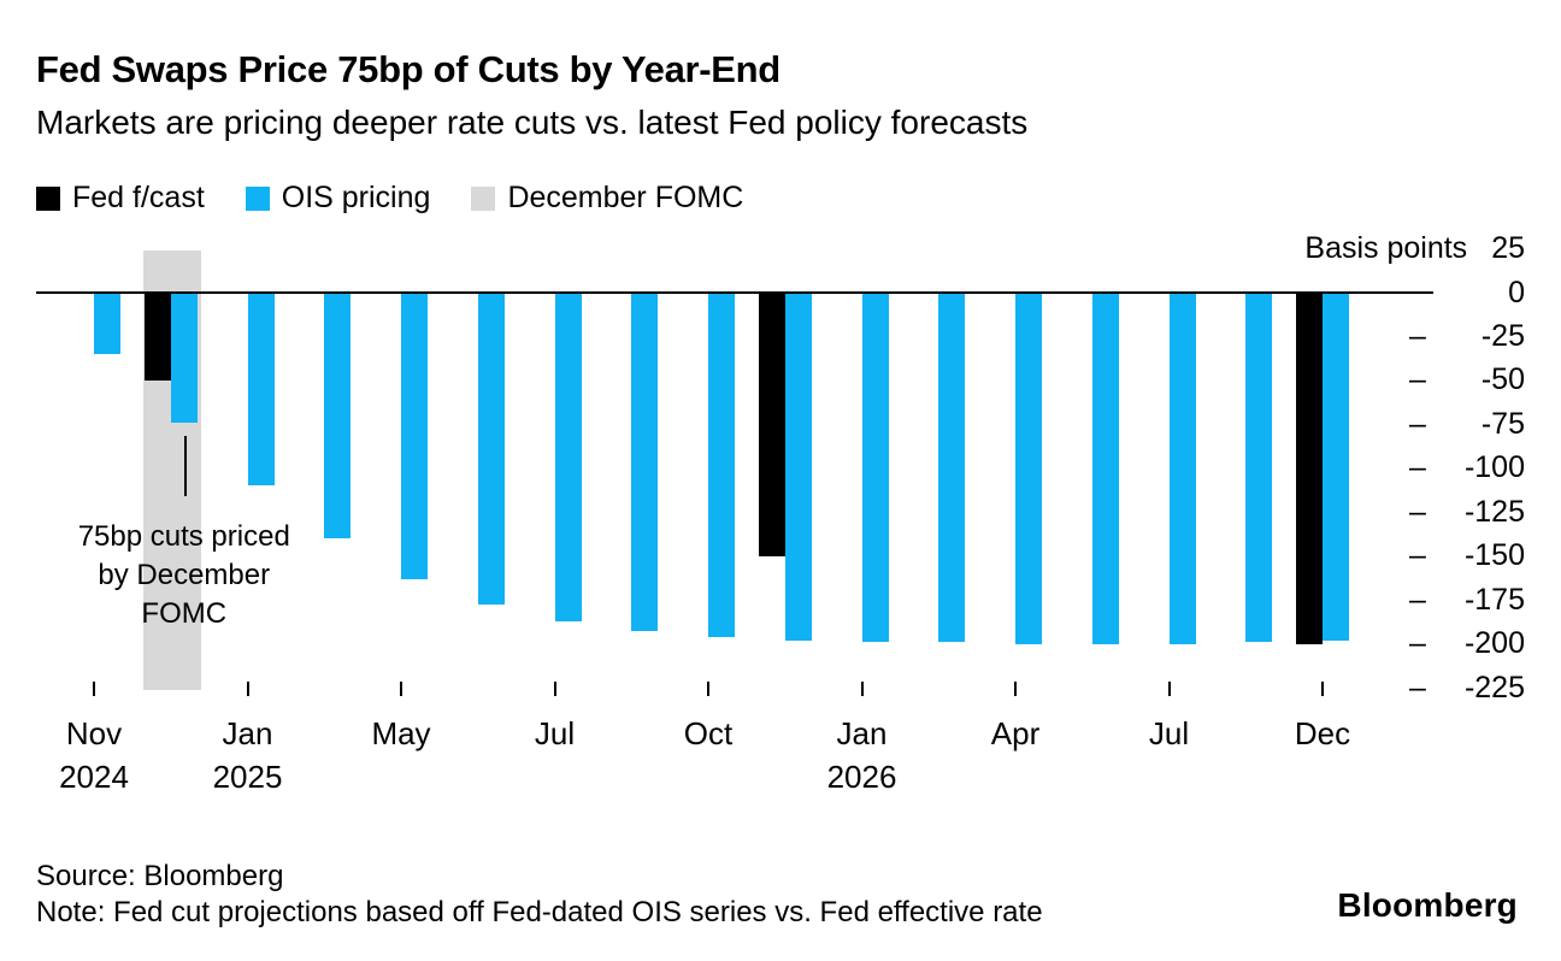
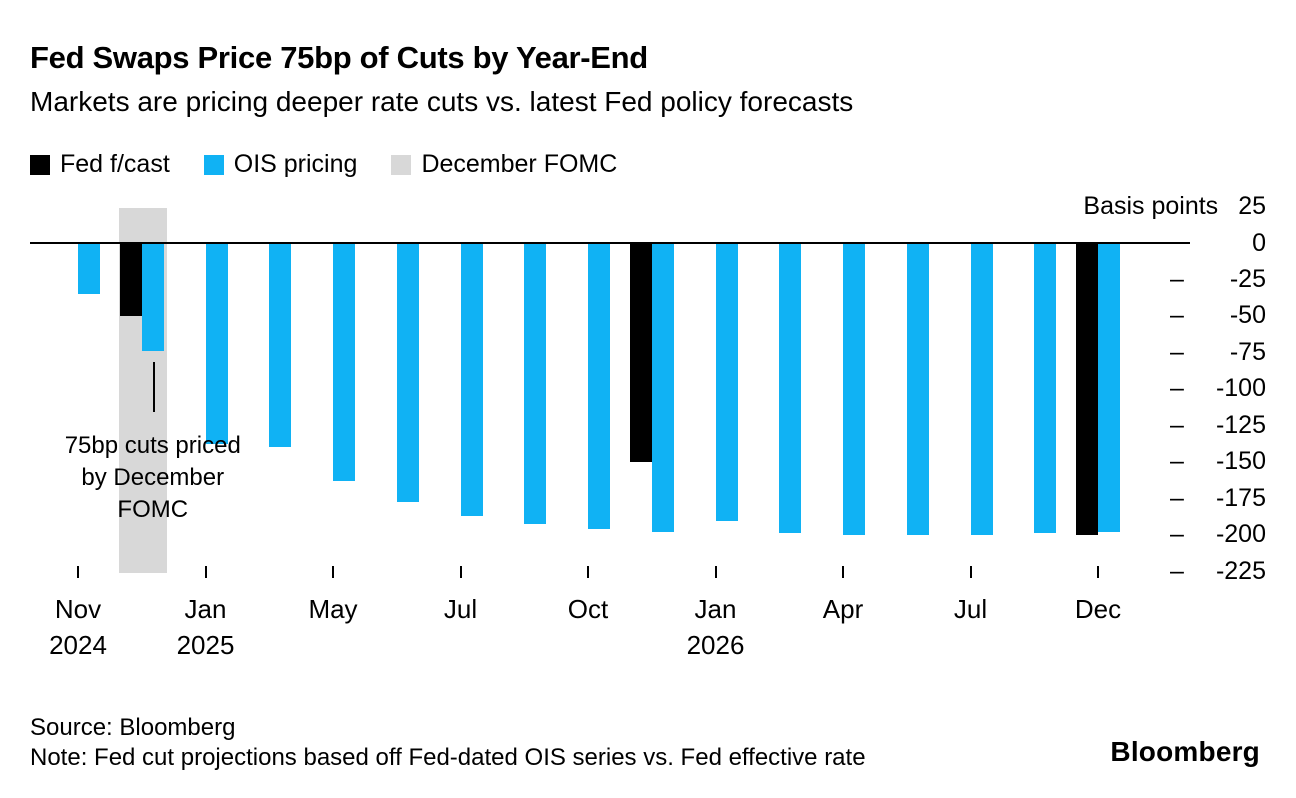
OIS pricing/Jan 2025: -110 -> -138
OIS pricing/Jan 2026: -199 -> -191
